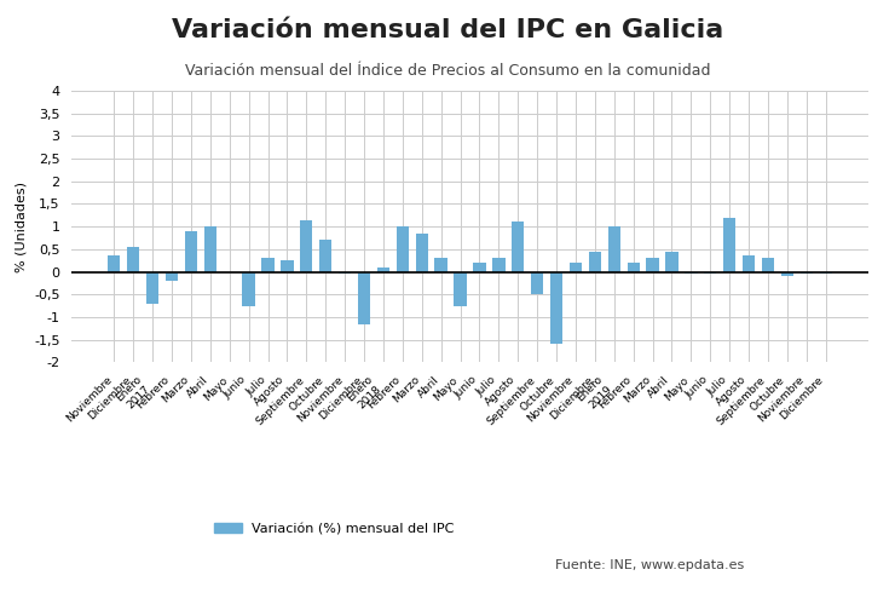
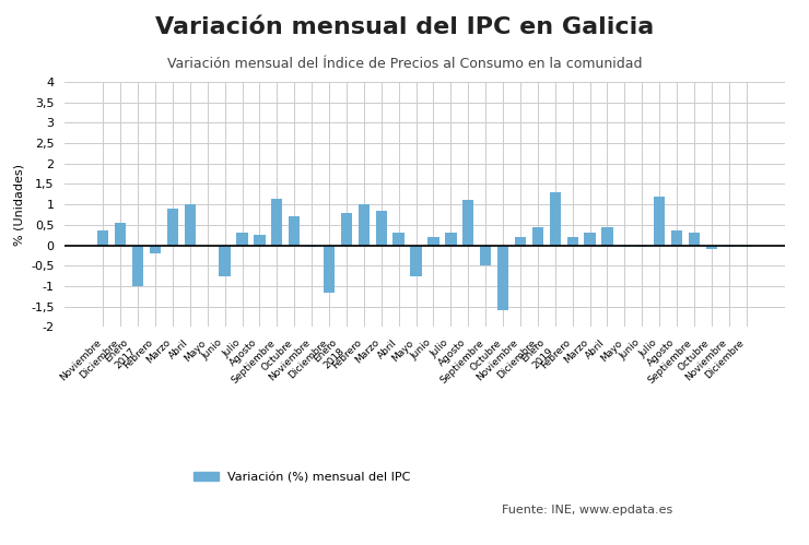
Enero 2017: -0,70 -> -1,00
Enero 2018: 0,10 -> 0,80
Enero 2019: 1,00 -> 1,30
